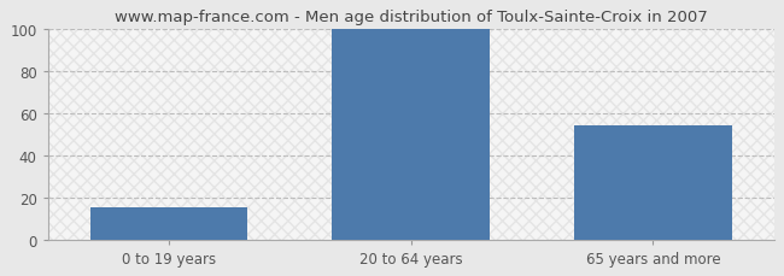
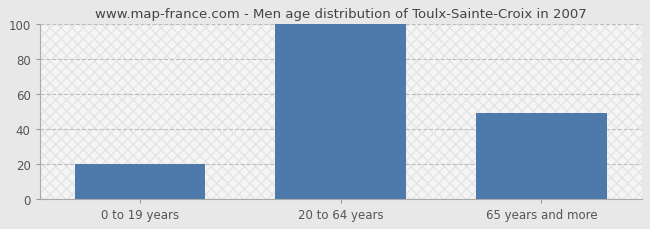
0 to 19 years: 15 -> 20
65 years and more: 54 -> 49
